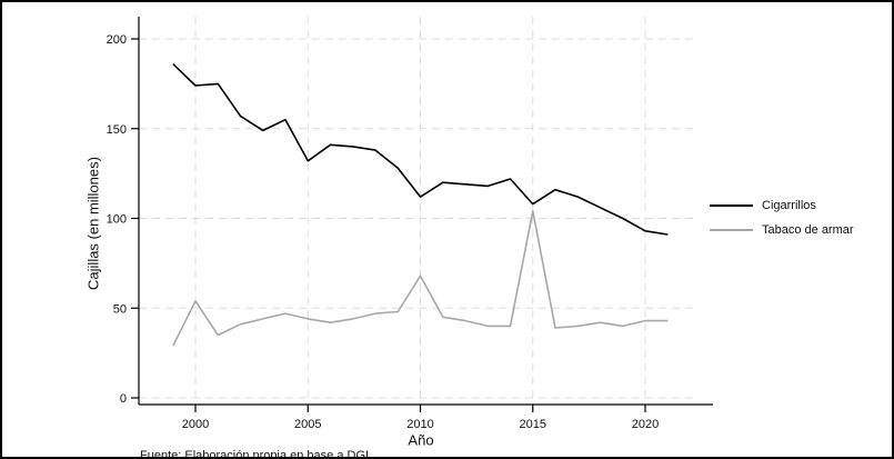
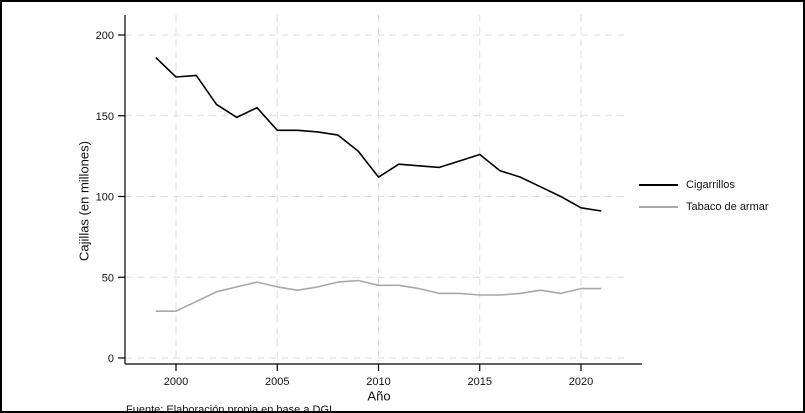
Tabaco de armar/2000: 54 -> 29
Cigarrillos/2005: 132 -> 141
Tabaco de armar/2010: 68 -> 45
Cigarrillos/2015: 108 -> 126
Tabaco de armar/2015: 104 -> 39
